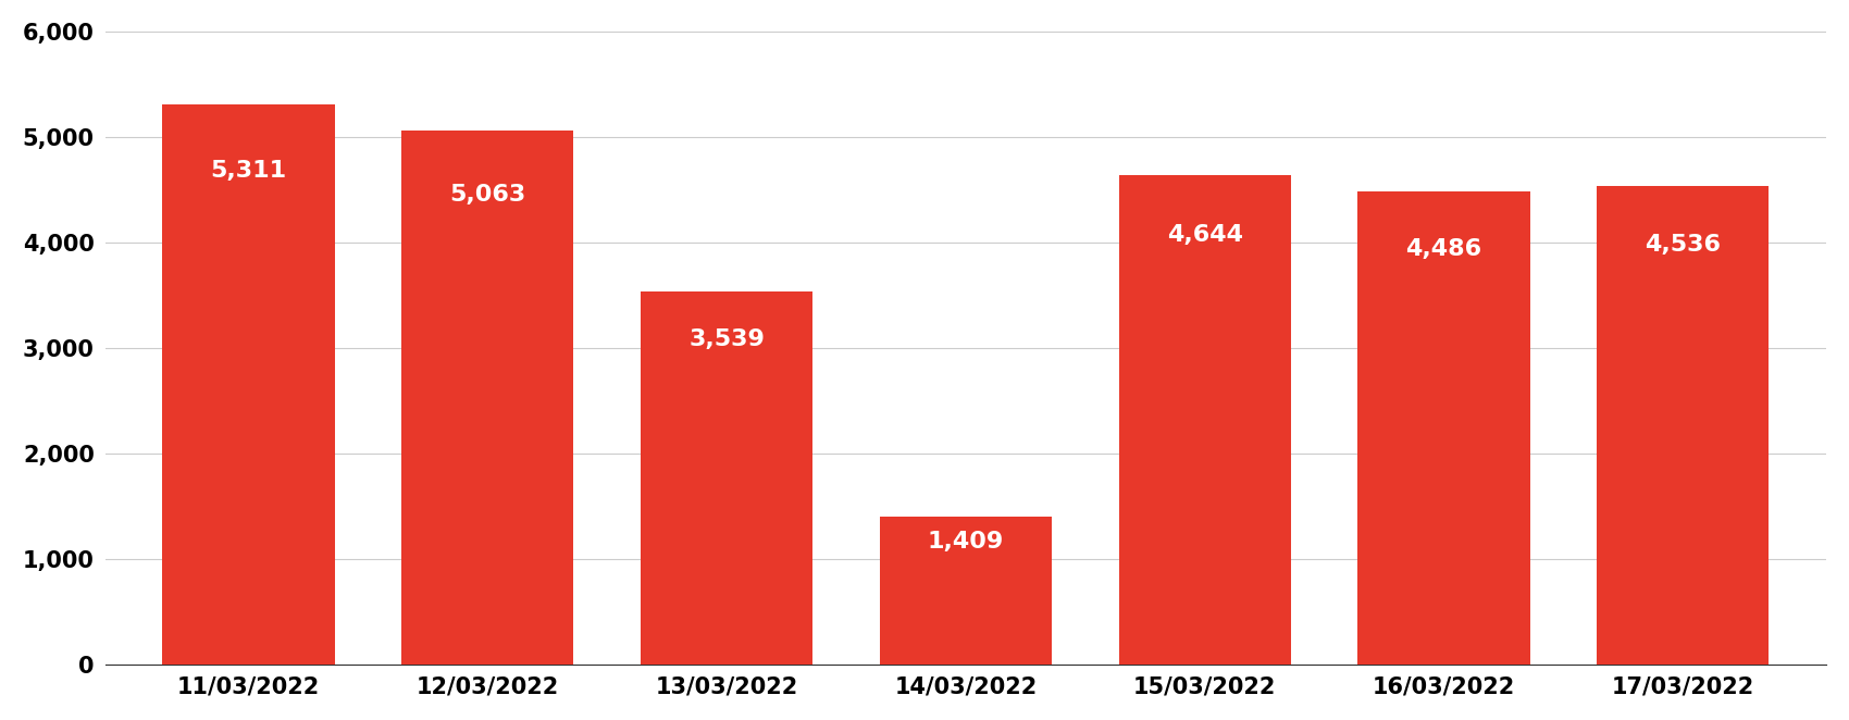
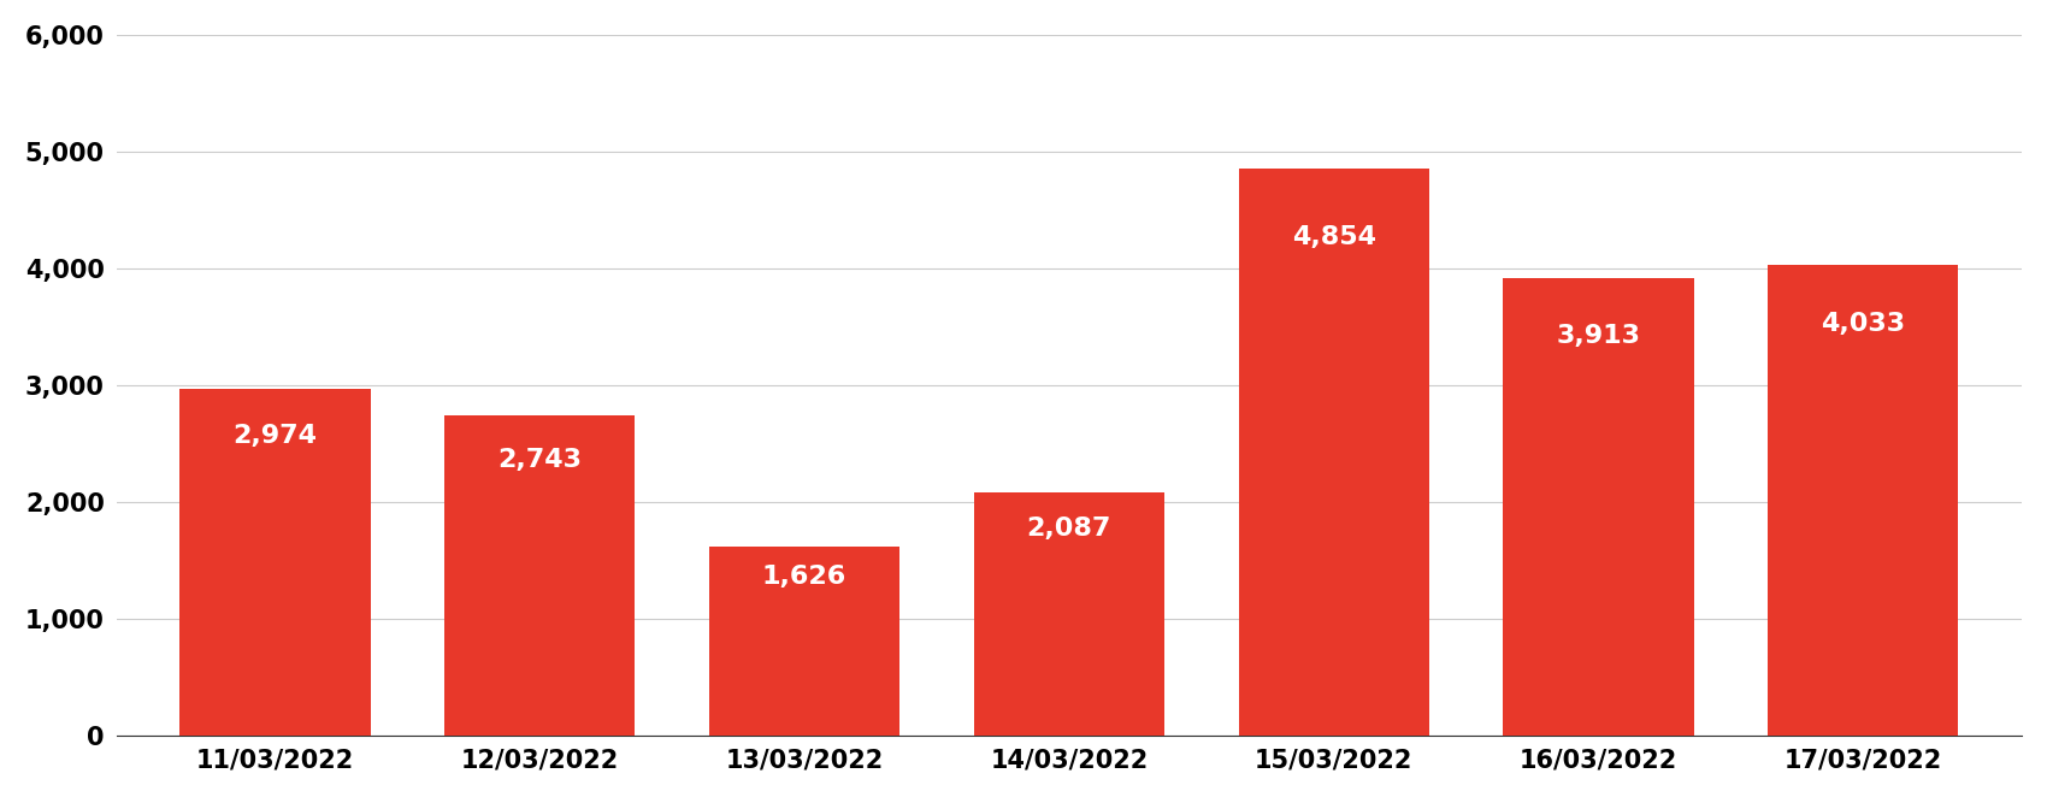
11/03/2022: 5,311 -> 2,974
12/03/2022: 5,063 -> 2,743
13/03/2022: 3,539 -> 1,626
14/03/2022: 1,409 -> 2,087
15/03/2022: 4,644 -> 4,854
16/03/2022: 4,486 -> 3,913
17/03/2022: 4,536 -> 4,033
